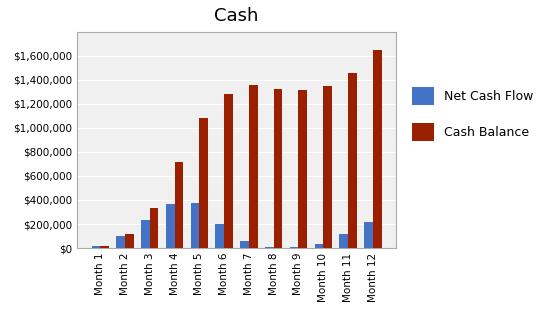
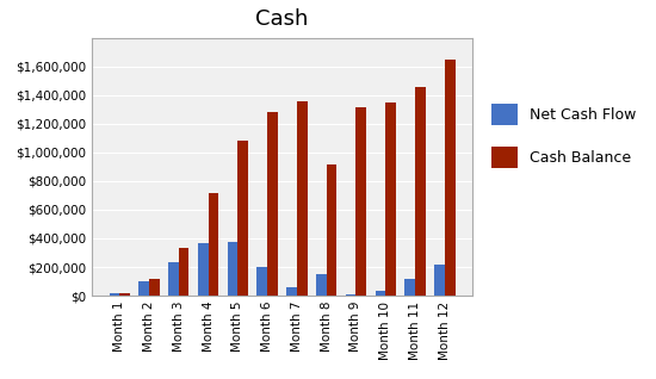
Net Cash Flow/Month 8: $10,000 -> $150,000
Cash Balance/Month 8: $1,320,000 -> $920,000
